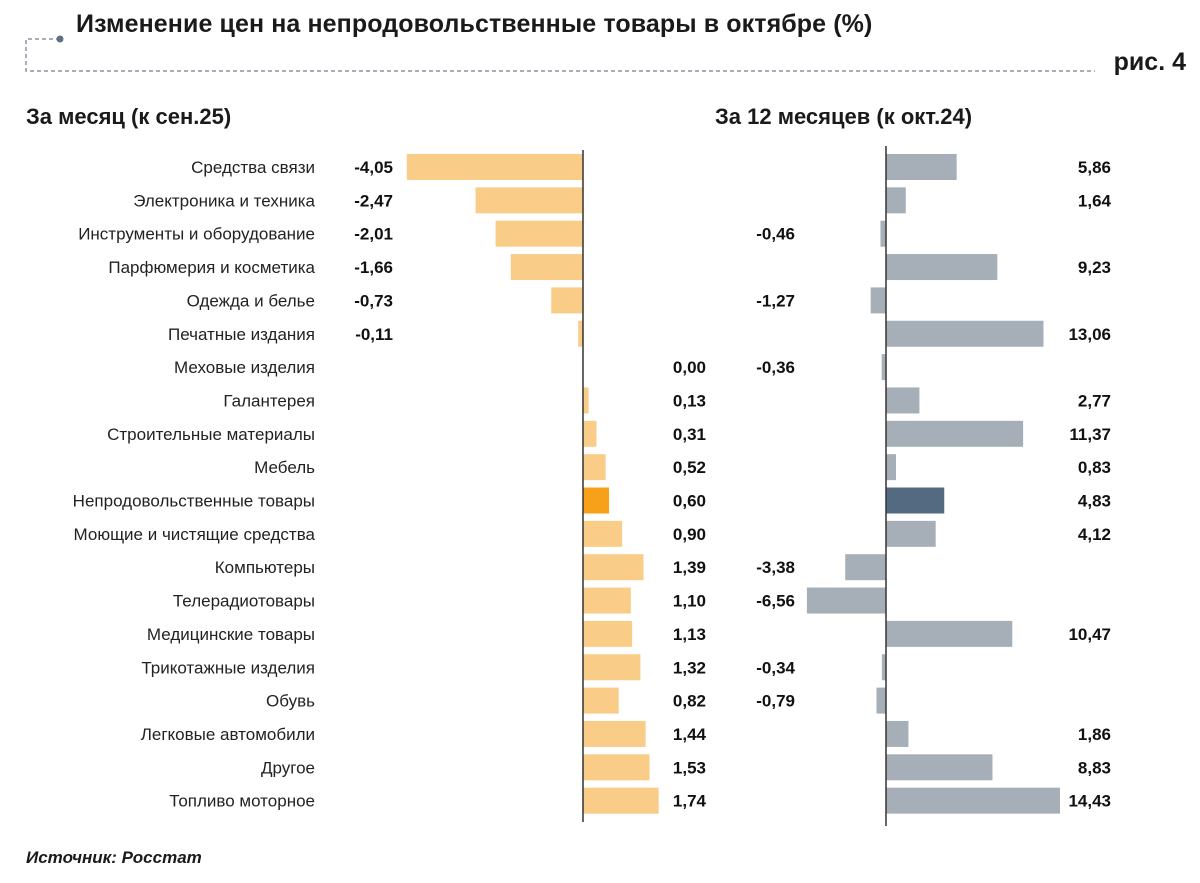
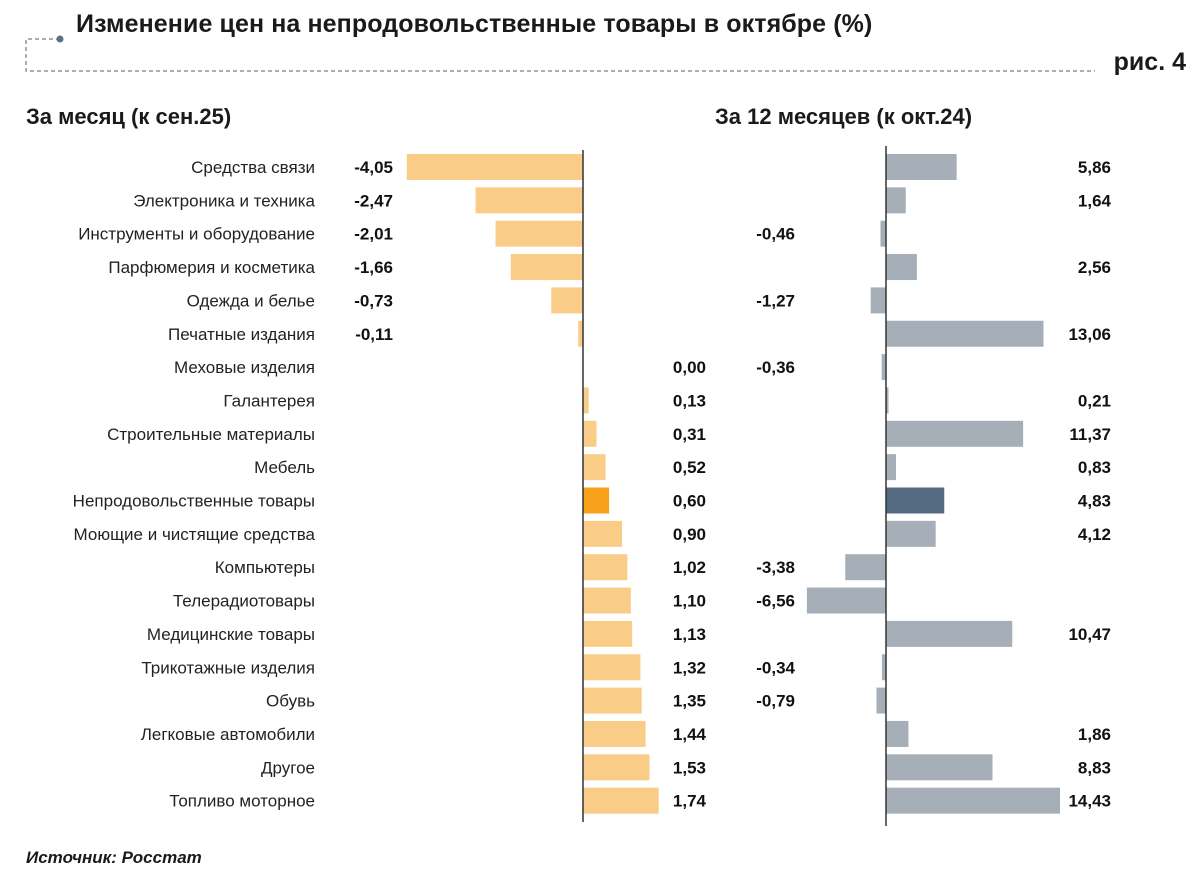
За месяц (к сен.25)/Компьютеры: 1,39 -> 1,02
За месяц (к сен.25)/Обувь: 0,82 -> 1,35
За 12 месяцев (к окт.24)/Парфюмерия и косметика: 9,23 -> 2,56
За 12 месяцев (к окт.24)/Галантерея: 2,77 -> 0,21
